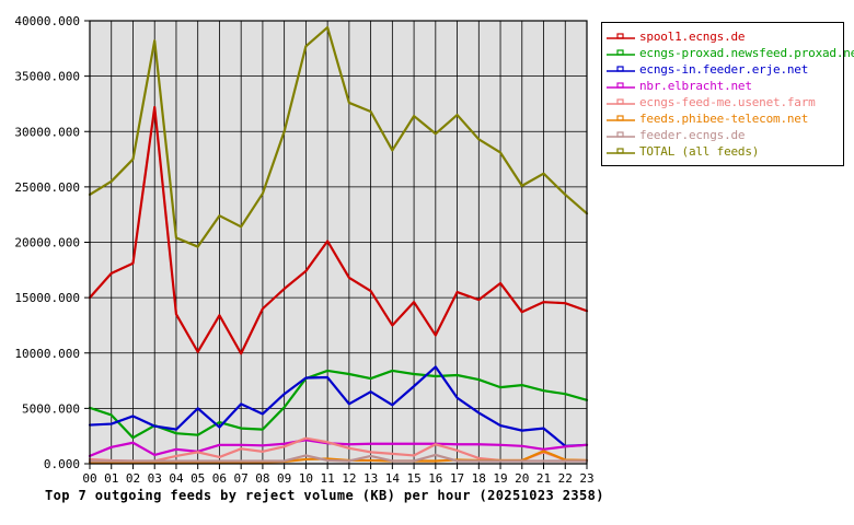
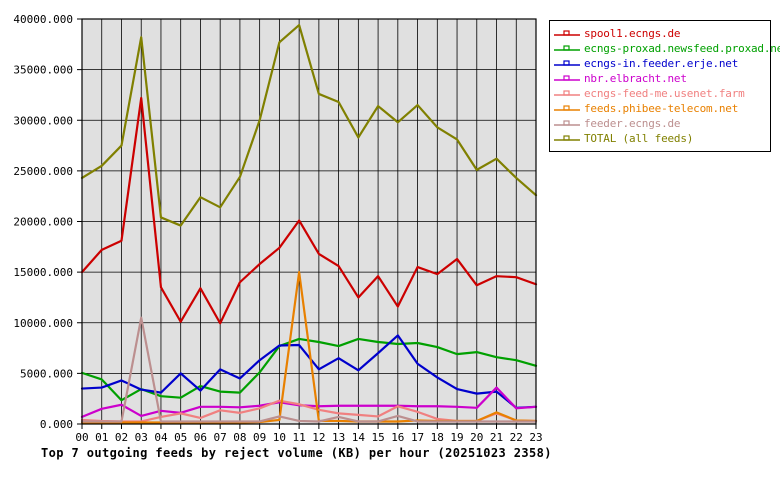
feeder.ecngs.de/03: 200 -> 10500
feeds.phibee-telecom.net/11: 400 -> 15000
nbr.elbracht.net/21: 1300 -> 3600
